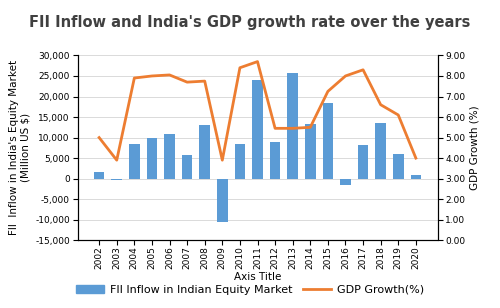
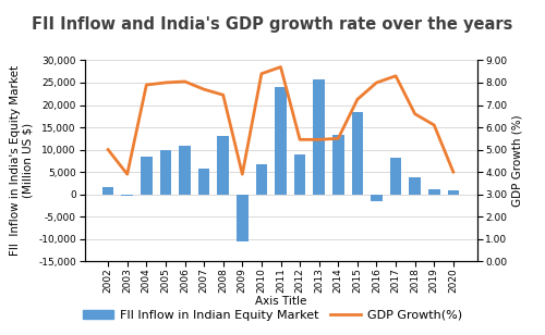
GDP Growth(%)/2008: 7.75 -> 7.45
FII Inflow in Indian Equity Market/2010: 8,500 -> 6,800
FII Inflow in Indian Equity Market/2018: 13,500 -> 3,800
FII Inflow in Indian Equity Market/2019: 6,000 -> 1,100
